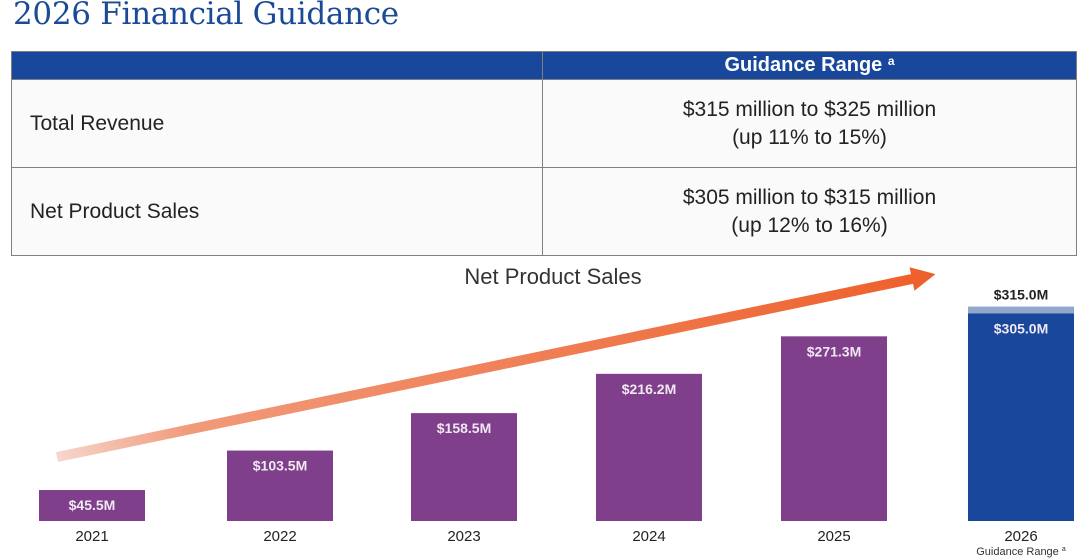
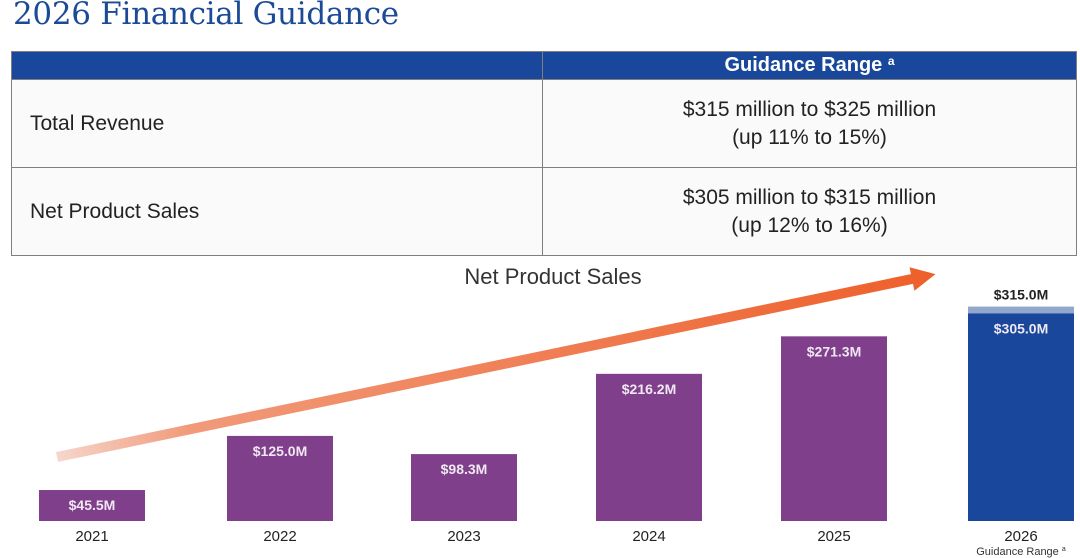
2022: $103.5M -> $125.0M
2023: $158.5M -> $98.3M
